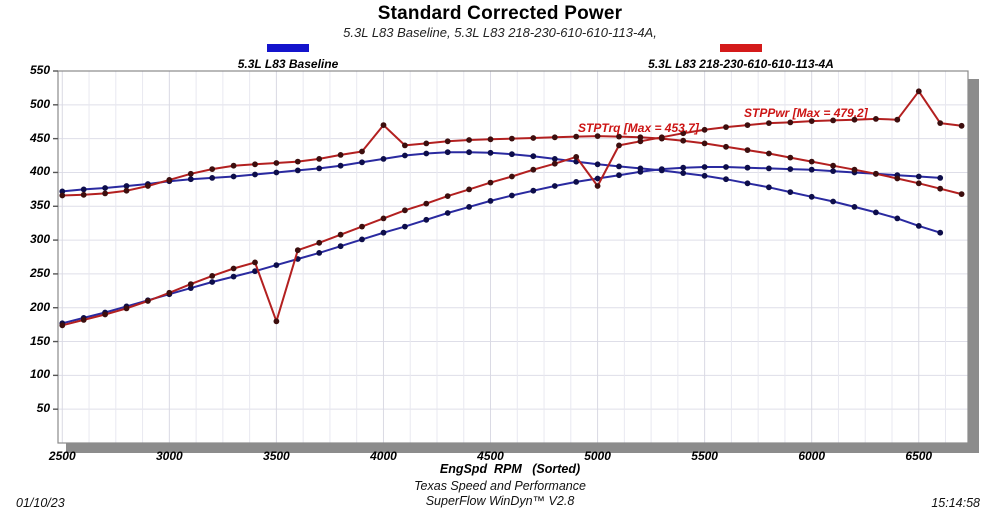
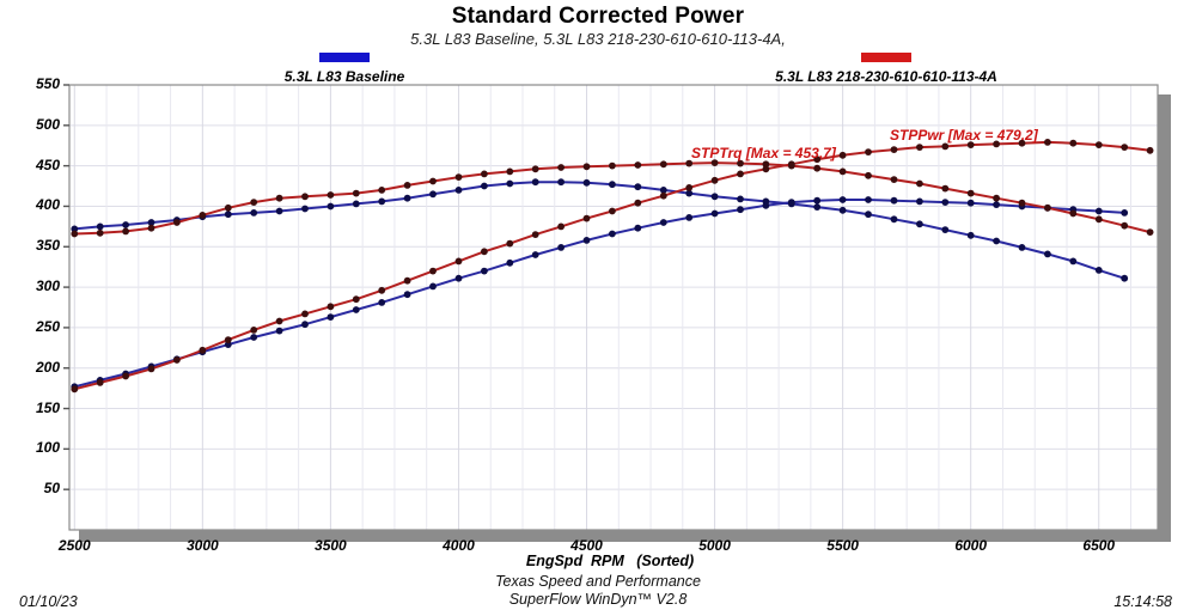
STPPwr [Max = 479.2]/3500: 180 -> 280
STPTrq [Max = 453.7]/4000: 470 -> 440
STPPwr [Max = 479.2]/5000: 380 -> 430
STPPwr [Max = 479.2]/6500: 520 -> 480
